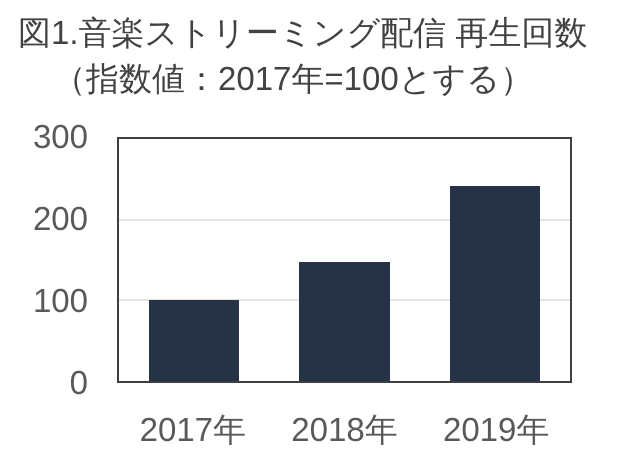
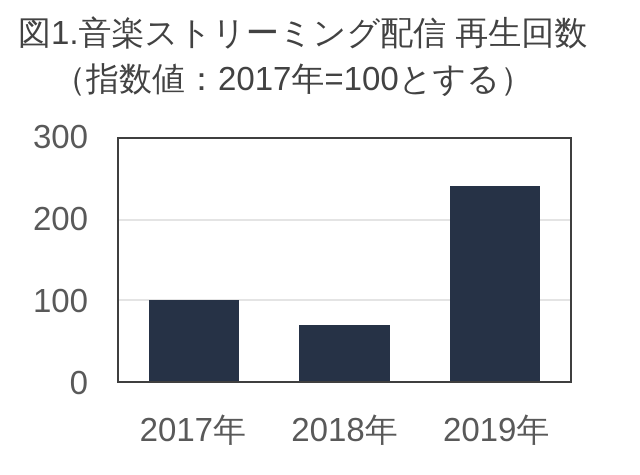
2018年: 150 -> 70
